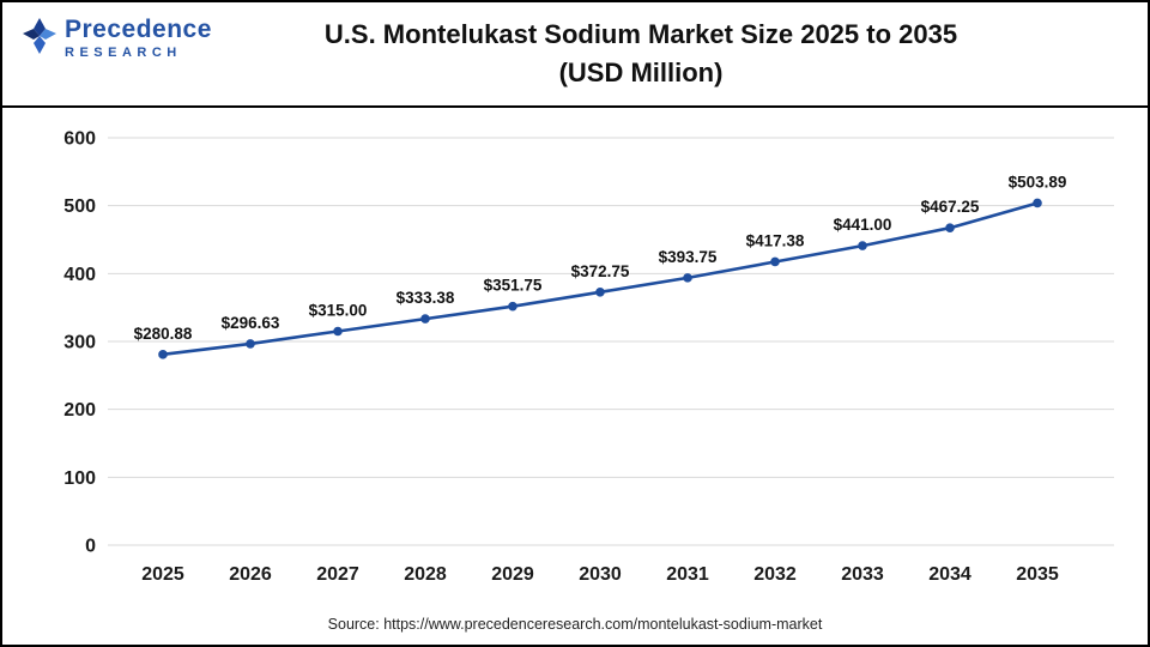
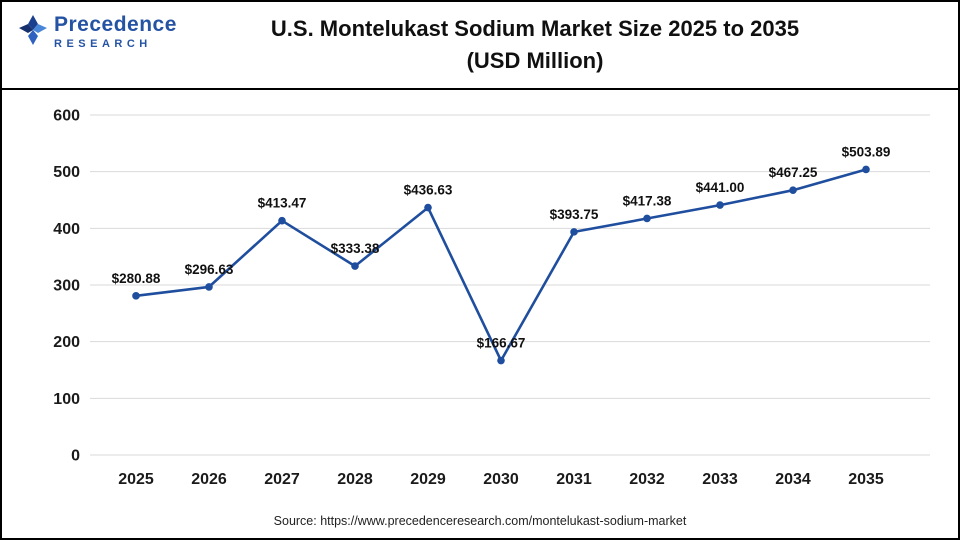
2027: $315.00 -> $413.47
2029: $351.75 -> $436.63
2030: $372.75 -> $166.67
